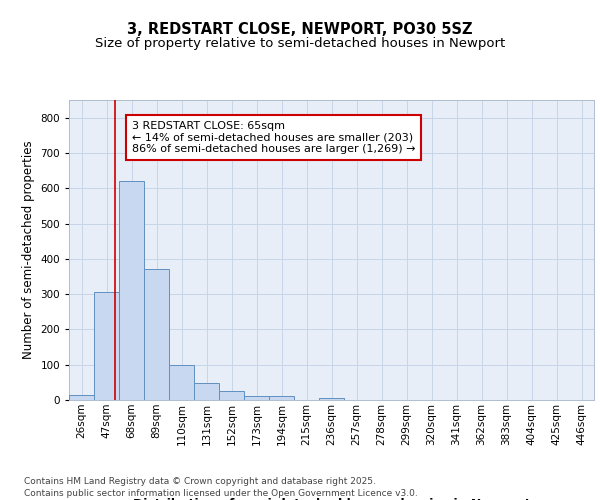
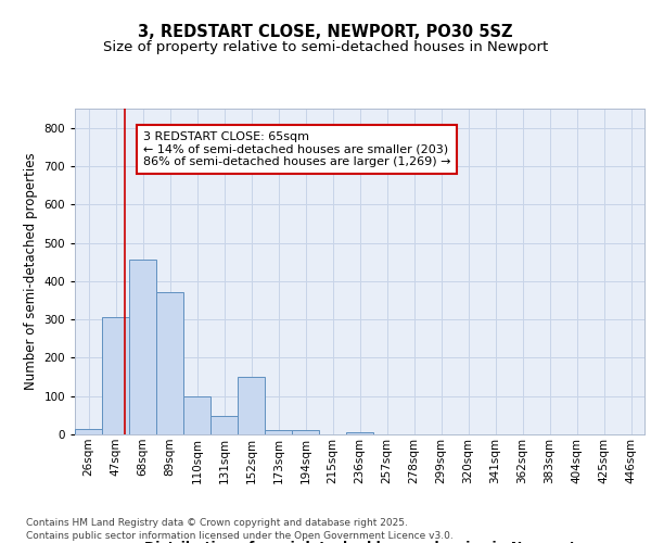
68sqm: 620 -> 455
152sqm: 25 -> 150
